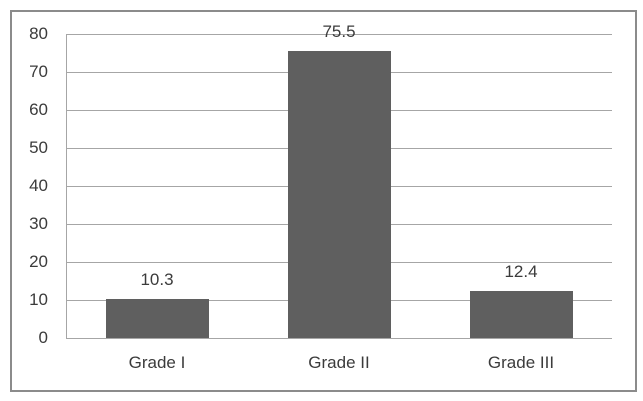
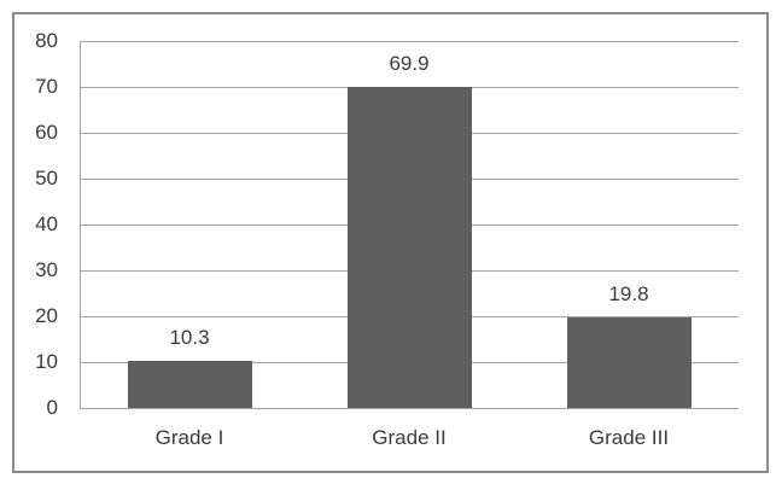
Grade II: 75.5 -> 69.9
Grade III: 12.4 -> 19.8
